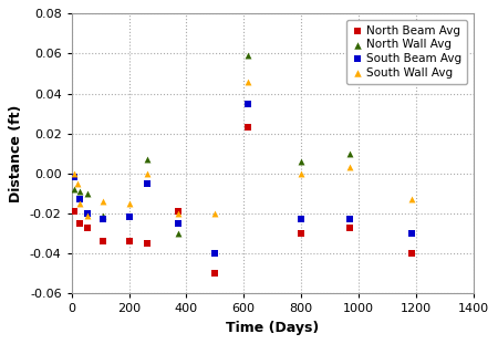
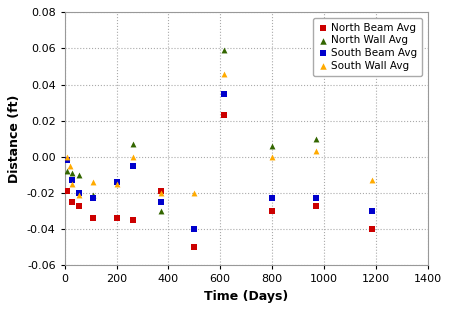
South Beam Avg/200: -0.022 -> -0.014
